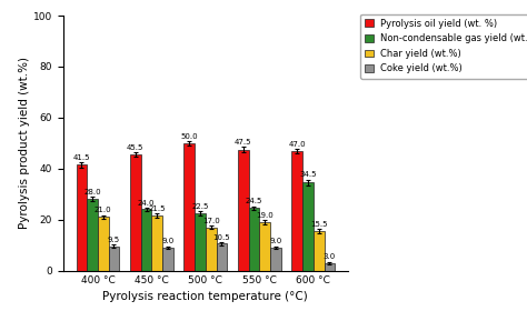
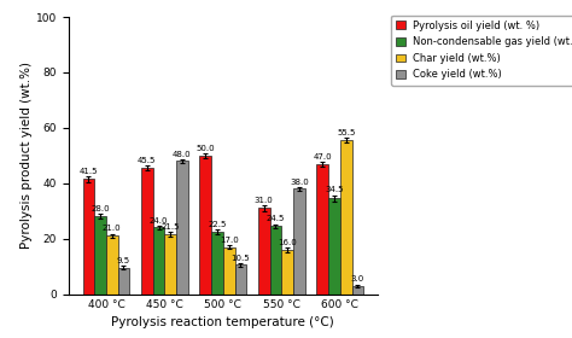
Coke yield (wt.%)/450 °C: 9.0 -> 48.0
Pyrolysis oil yield (wt. %)/550 °C: 47.5 -> 31.0
Char yield (wt.%)/550 °C: 19.0 -> 16.0
Coke yield (wt.%)/550 °C: 9.0 -> 38.0
Char yield (wt.%)/600 °C: 15.5 -> 55.5
